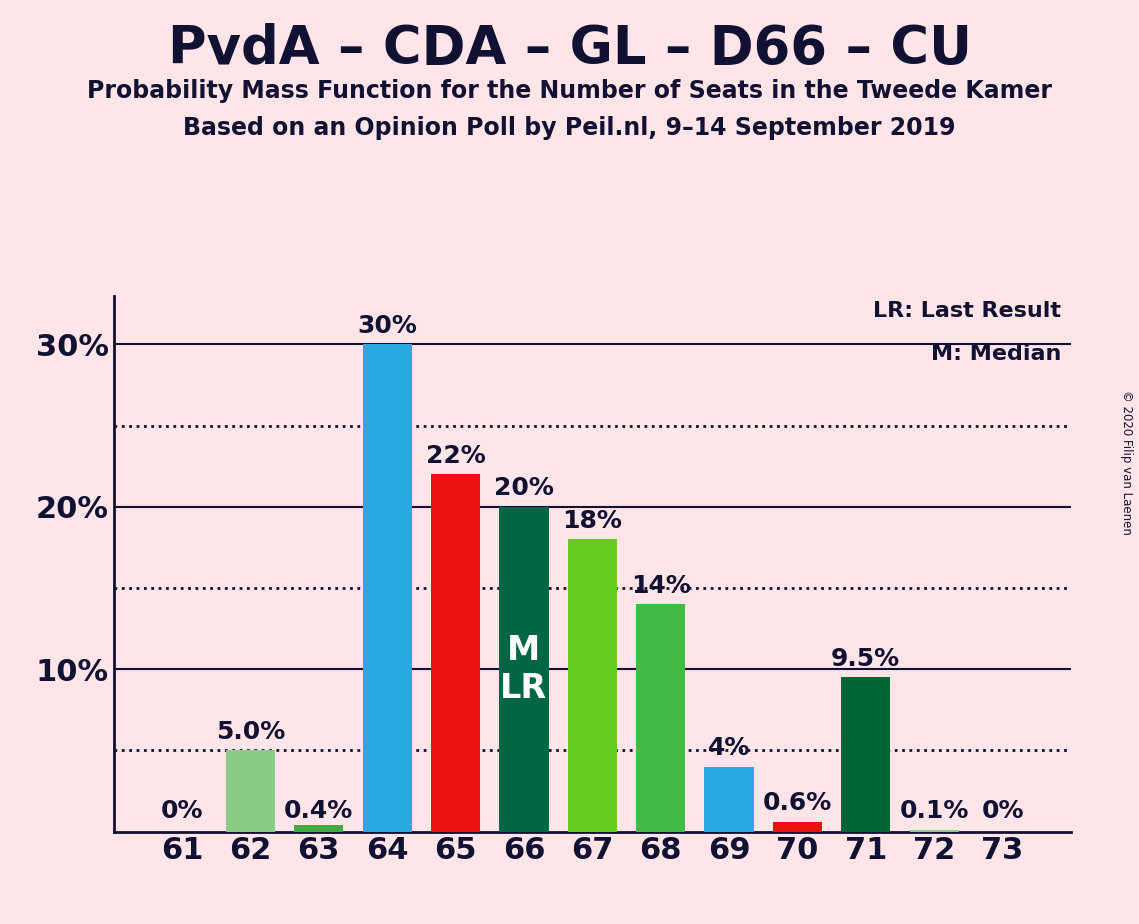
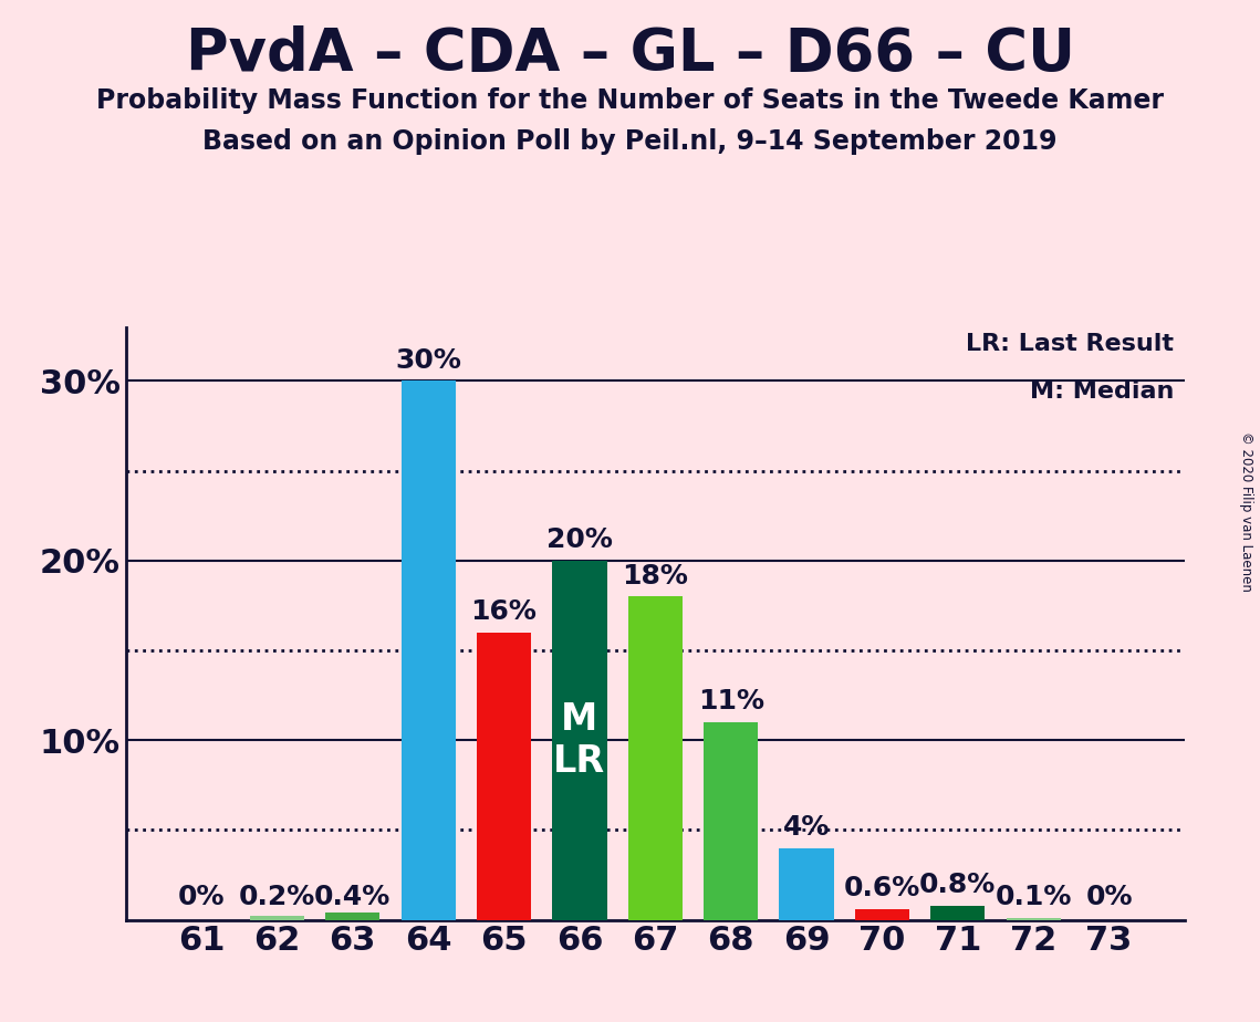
62: 5.0% -> 0.2%
65: 22% -> 16%
68: 14% -> 11%
71: 9.5% -> 0.8%
